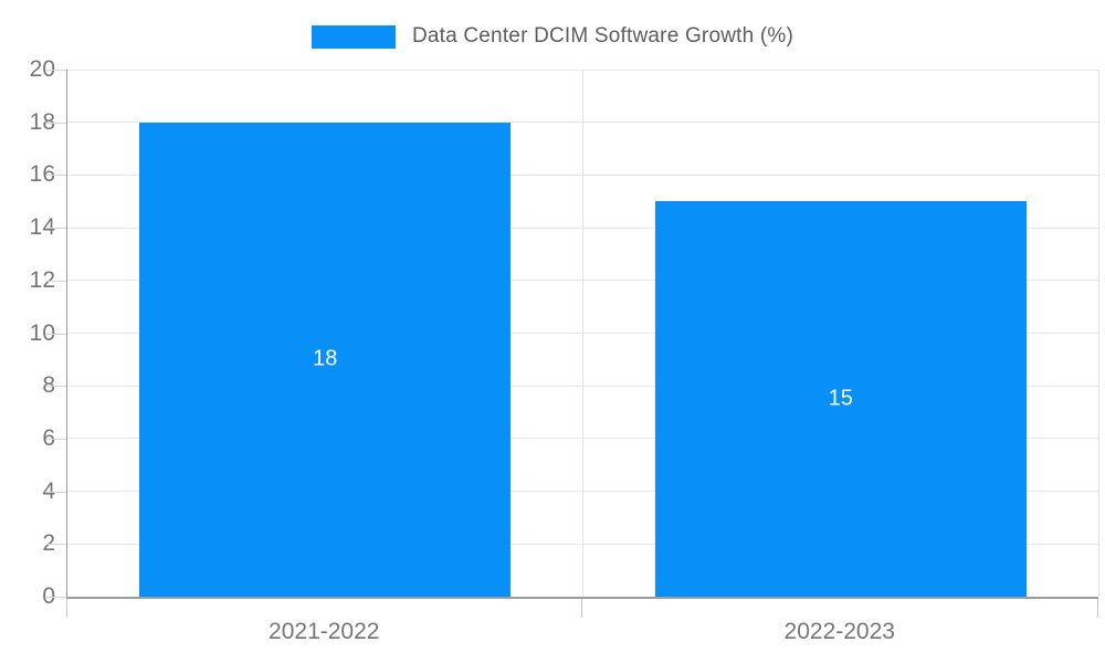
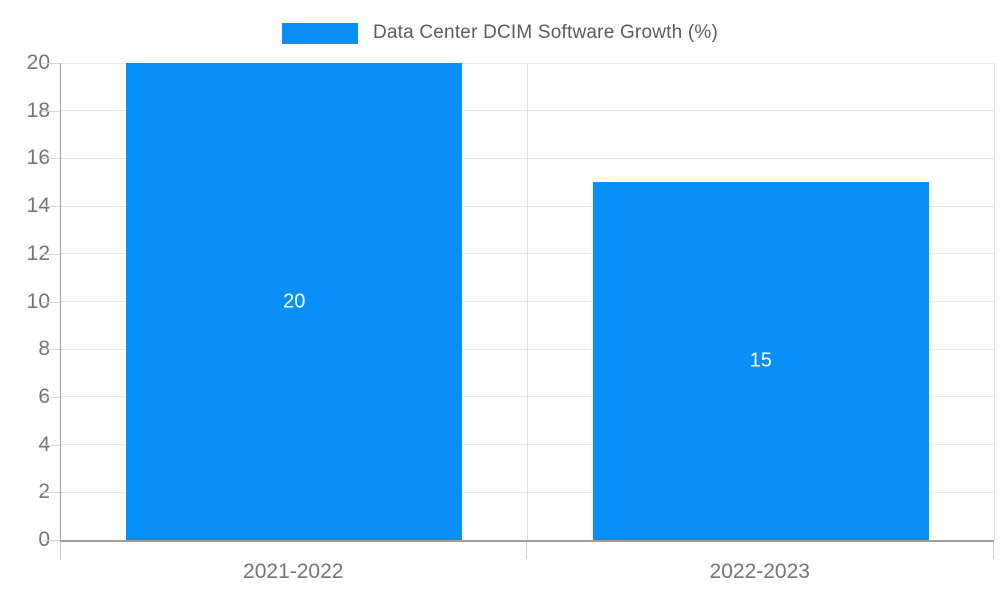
2021-2022: 18 -> 20
